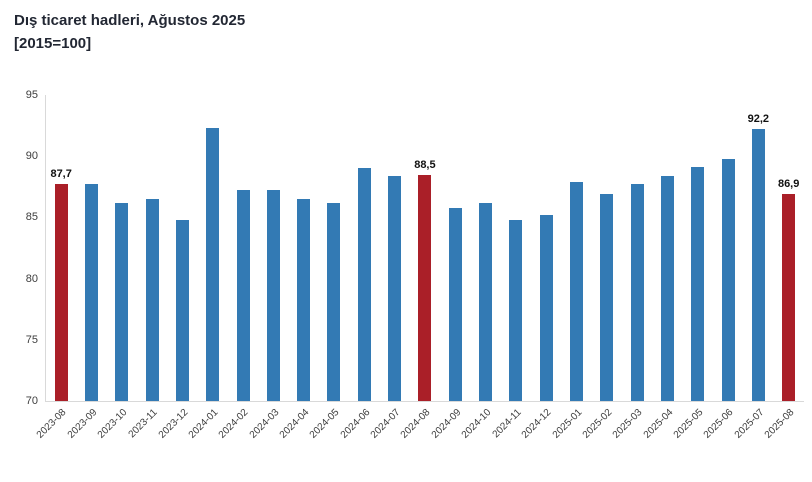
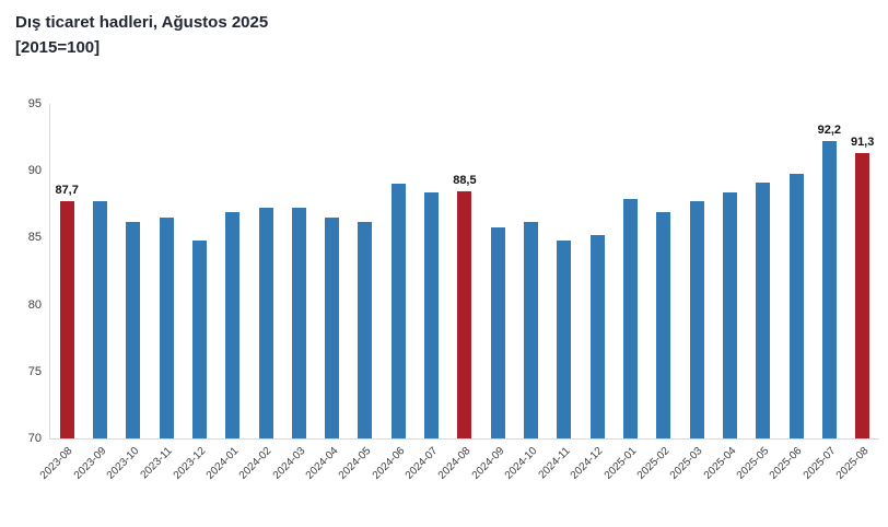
2024-01: 92.3 -> 86.9
2025-08: 86,9 -> 91,3
